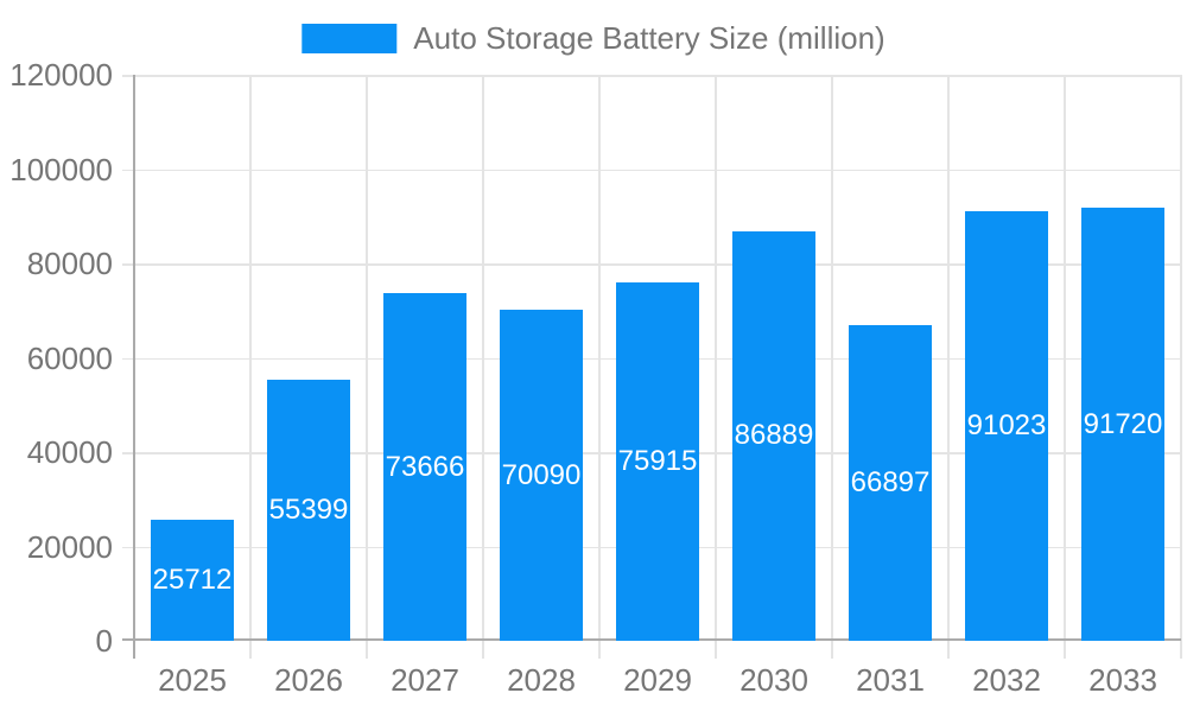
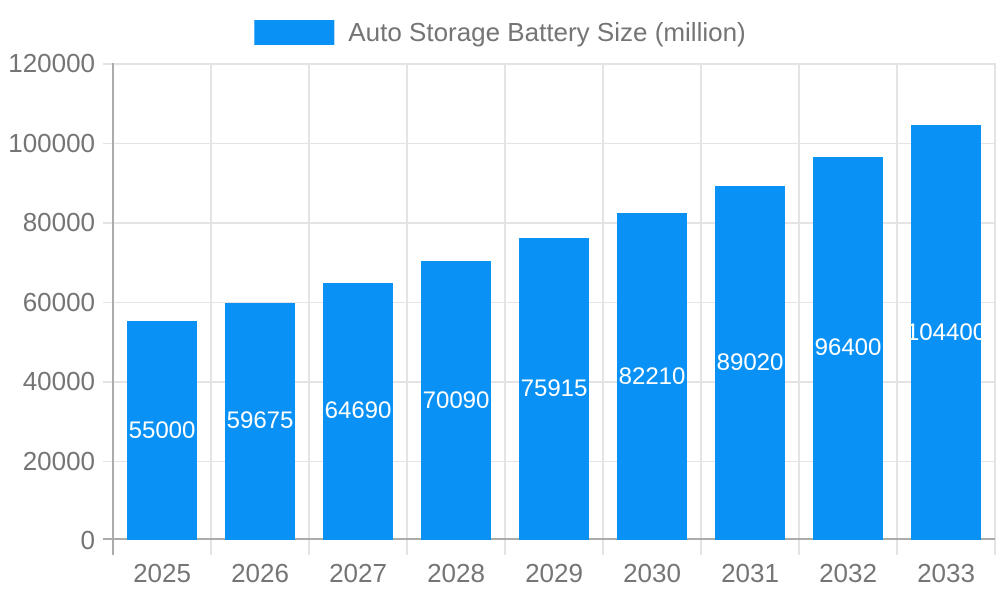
2025: 25712 -> 55000
2026: 55399 -> 59675
2027: 73666 -> 64690
2030: 86889 -> 82210
2031: 66897 -> 89020
2032: 91023 -> 96400
2033: 91720 -> 104400
